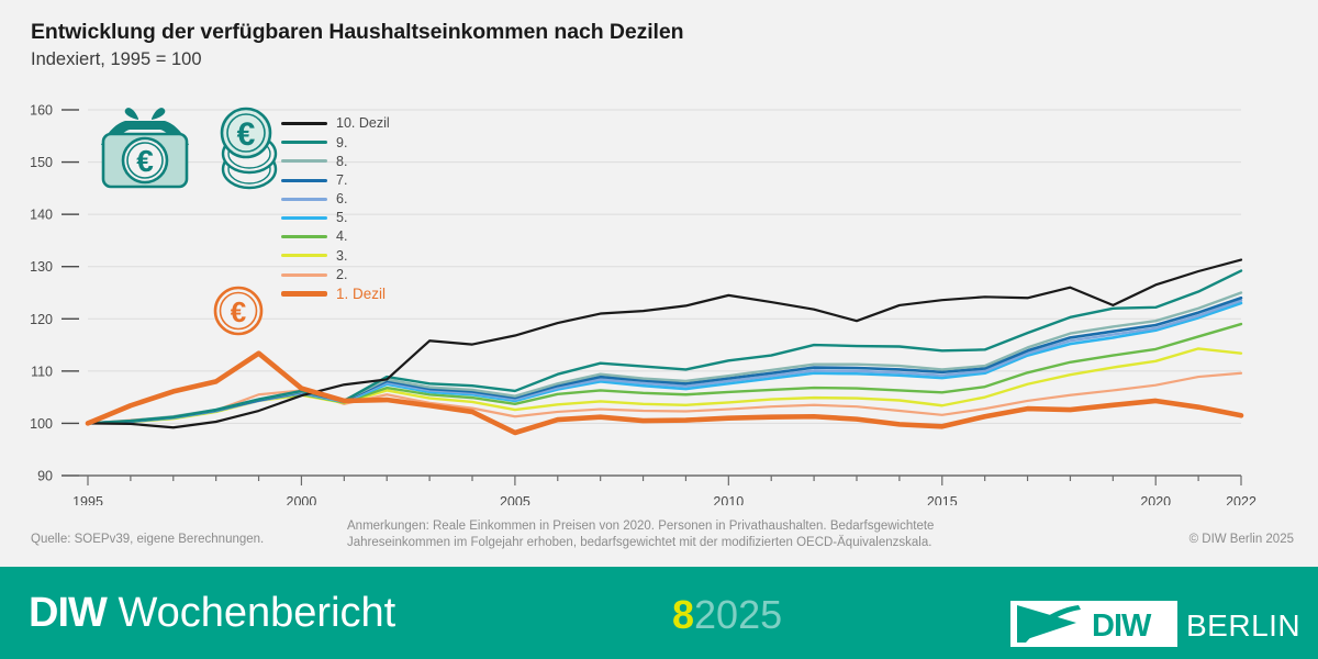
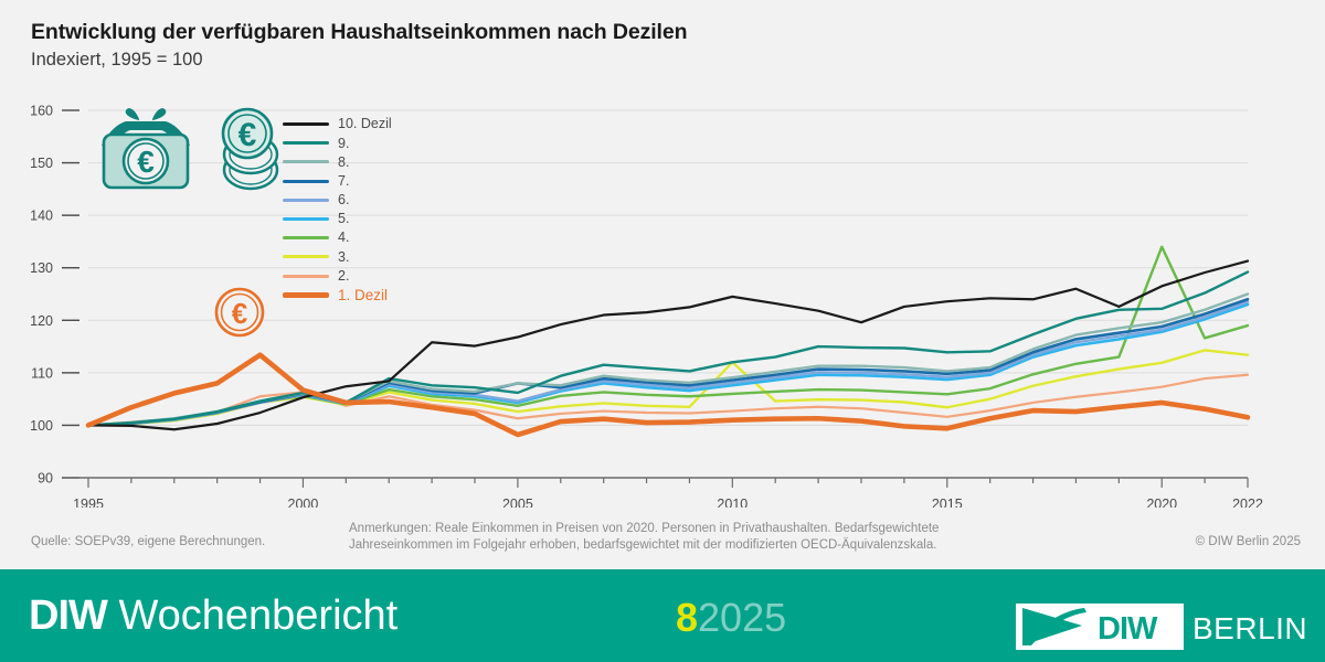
8./2005: 105 -> 108
7./2005: 105 -> 108
3./2010: 104 -> 112
4./2020: 114 -> 134
